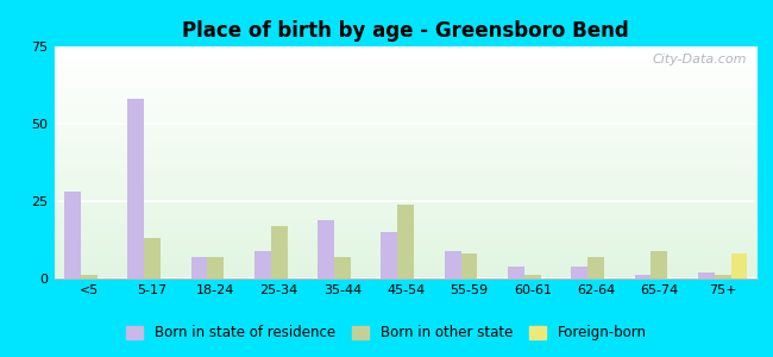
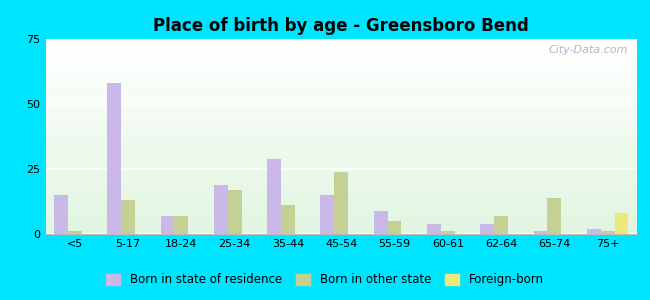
Born in state of residence/<5: 28 -> 15
Born in state of residence/25-34: 9 -> 19
Born in state of residence/35-44: 19 -> 29
Born in other state/35-44: 7 -> 11
Born in other state/55-59: 8 -> 5
Born in other state/65-74: 9 -> 14
